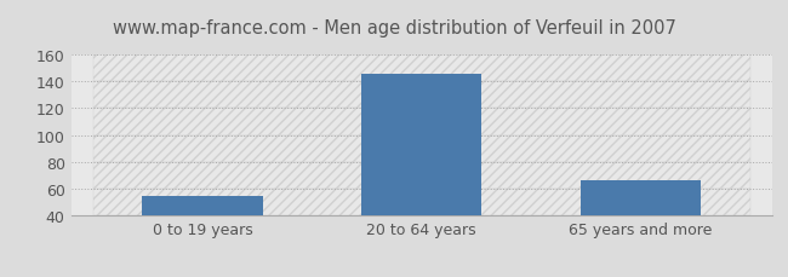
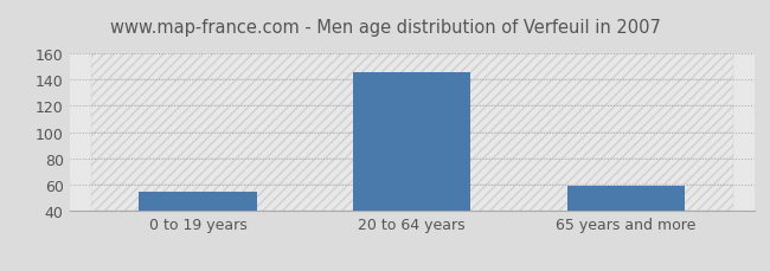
65 years and more: 66 -> 59
